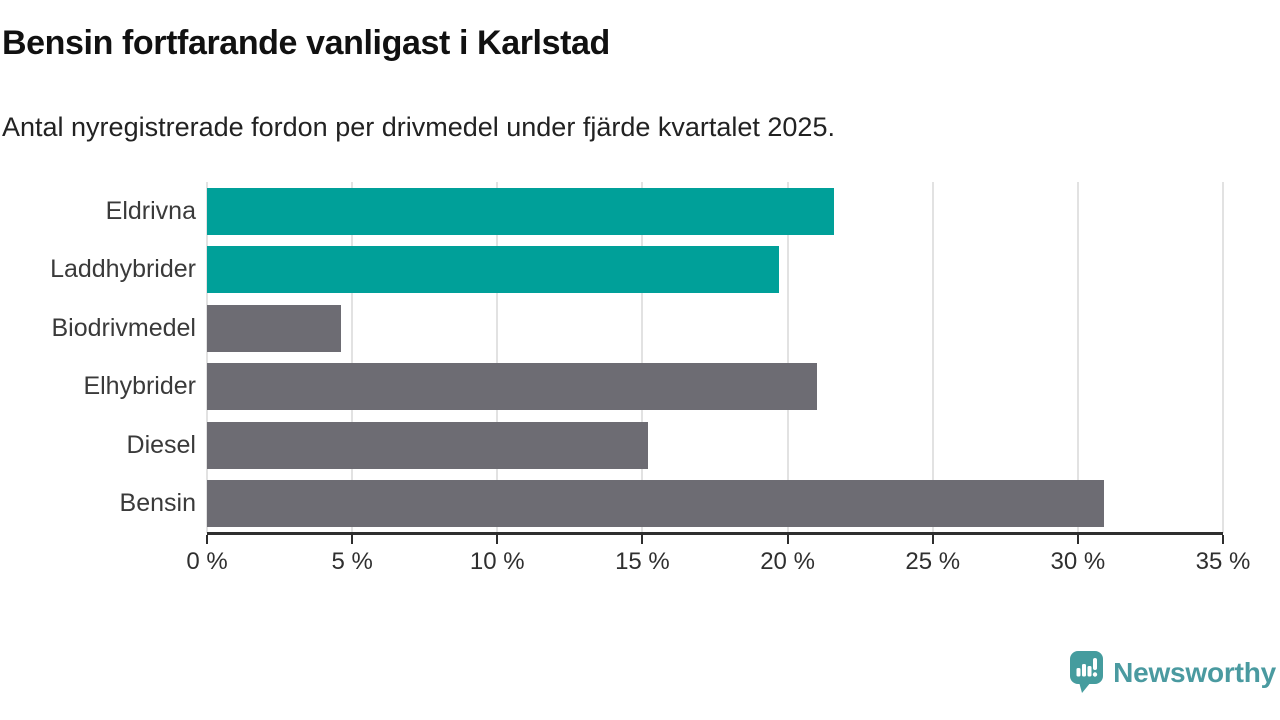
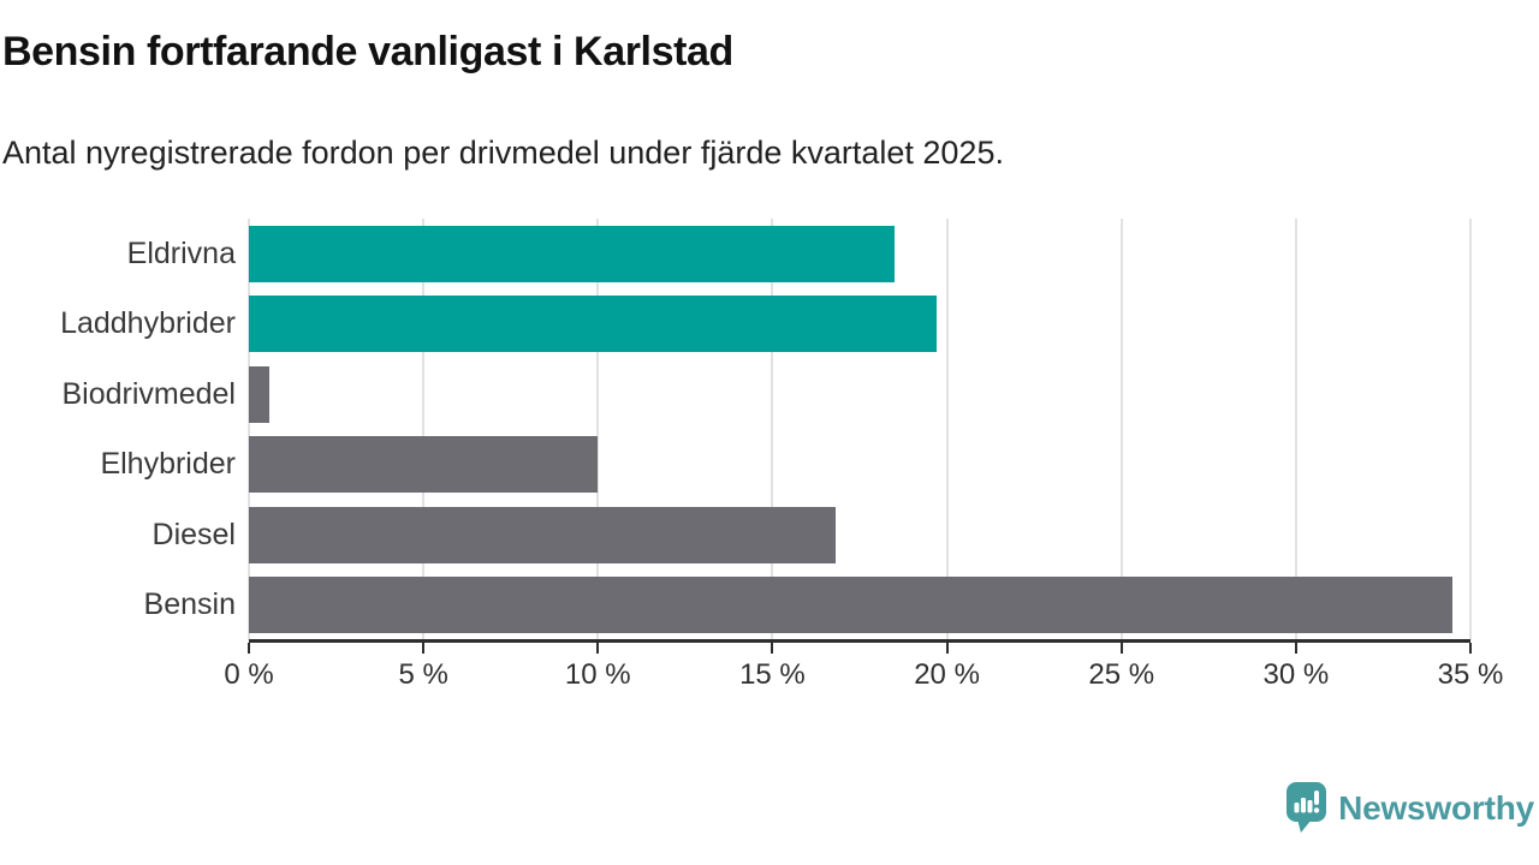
Eldrivna: 21.6% -> 18.5%
Biodrivmedel: 4.6% -> 0.6%
Elhybrider: 21.0% -> 10.0%
Diesel: 15.2% -> 16.8%
Bensin: 30.9% -> 34.5%
